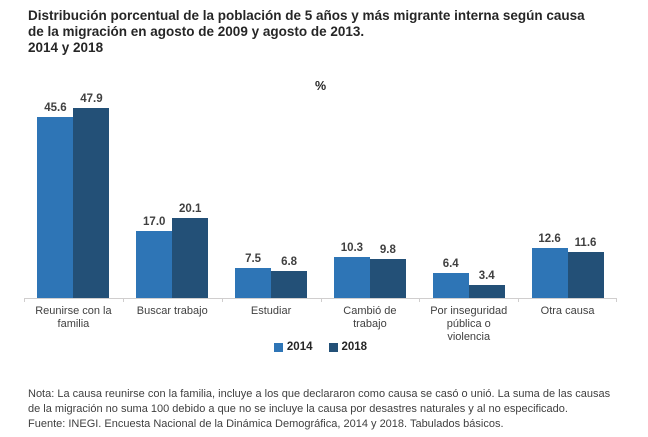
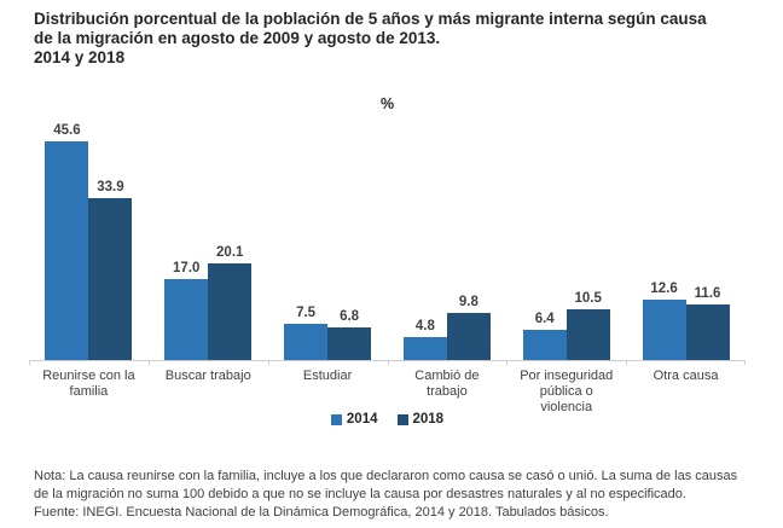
2018/Reunirse con la familia: 47.9 -> 33.9
2014/Cambió de trabajo: 10.3 -> 4.8
2018/Por inseguridad pública o violencia: 3.4 -> 10.5
